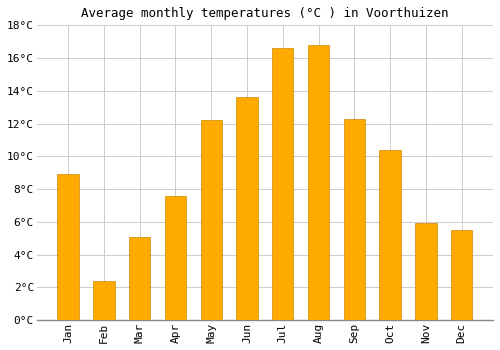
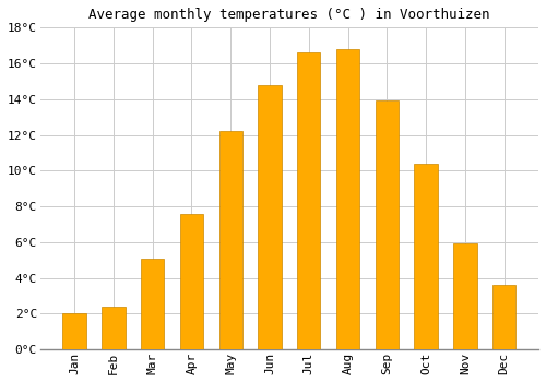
Jan: 8.9°C -> 2.0°C
Jun: 13.6°C -> 14.8°C
Sep: 12.3°C -> 13.9°C
Dec: 5.5°C -> 3.6°C
